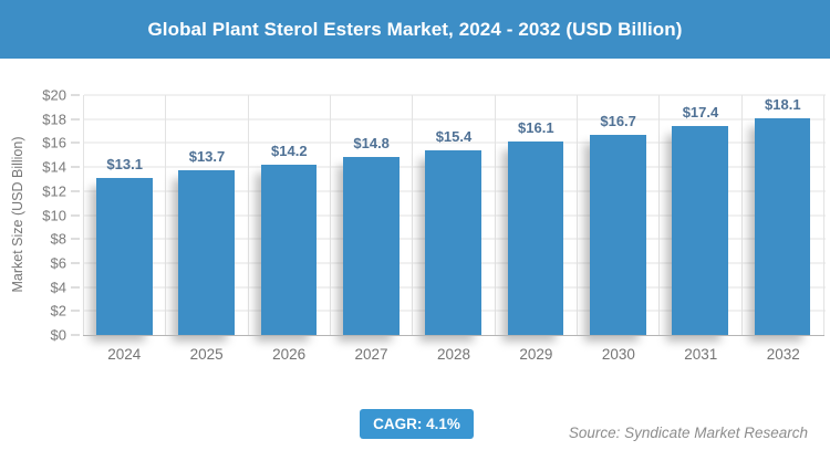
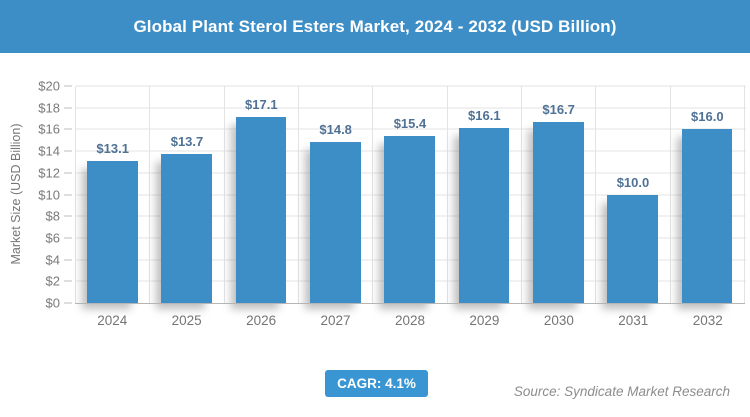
2026: $14.2 -> $17.1
2031: $17.4 -> $10.0
2032: $18.1 -> $16.0
